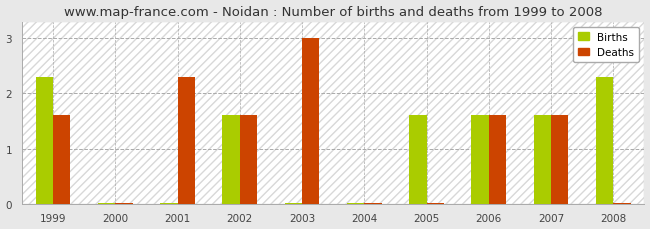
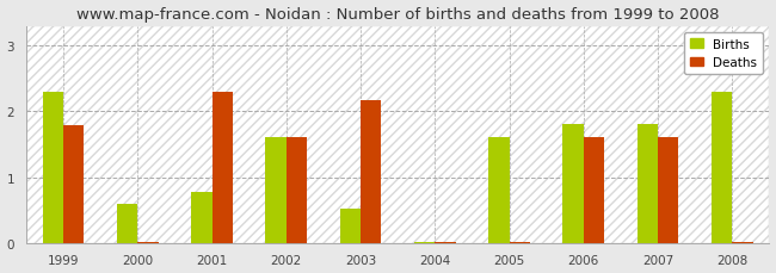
Deaths/1999: 1.60 -> 1.78
Births/2000: 0.02 -> 0.60
Births/2001: 0.02 -> 0.78
Births/2003: 0.02 -> 0.52
Deaths/2003: 3.00 -> 2.16
Births/2006: 1.60 -> 1.80
Births/2007: 1.60 -> 1.80
